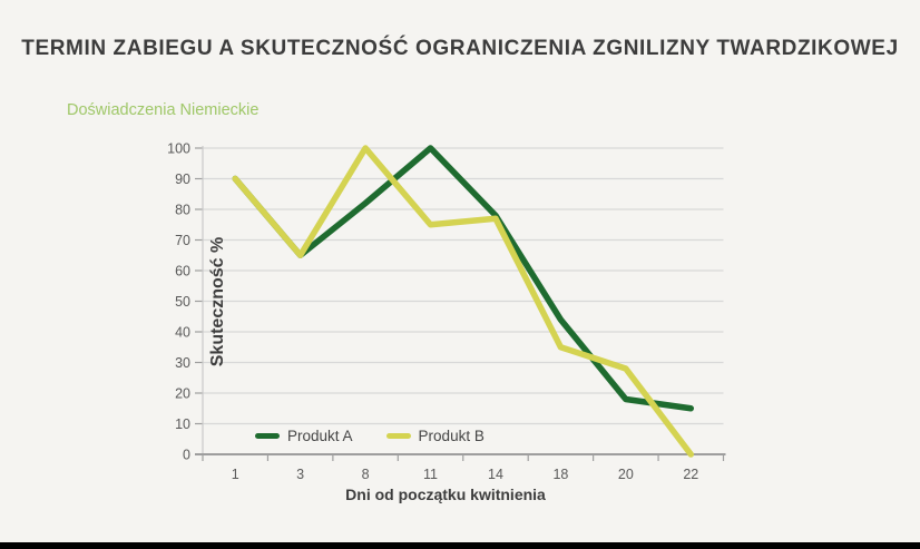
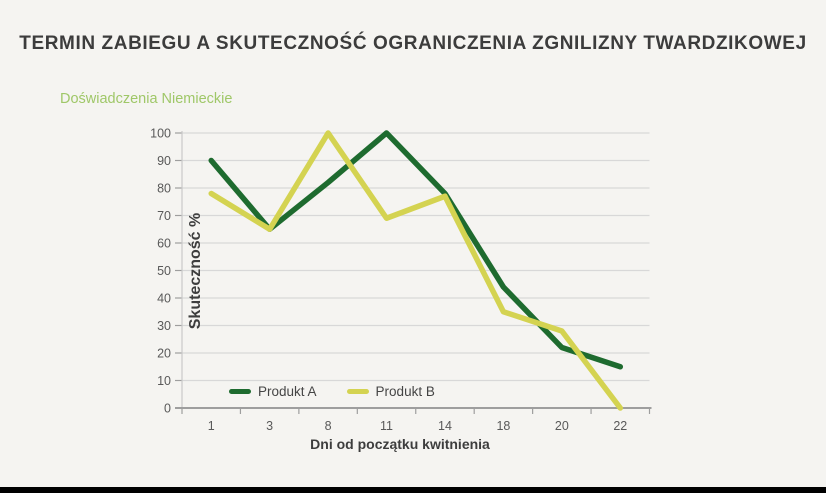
Produkt B/1: 90 -> 78
Produkt B/11: 75 -> 69
Produkt A/20: 18 -> 22
